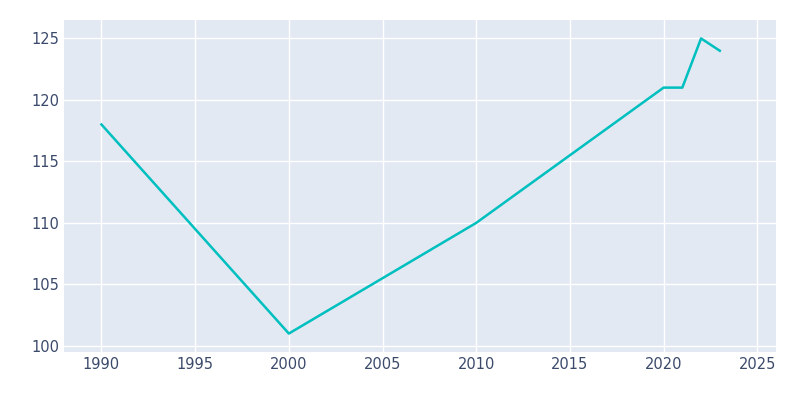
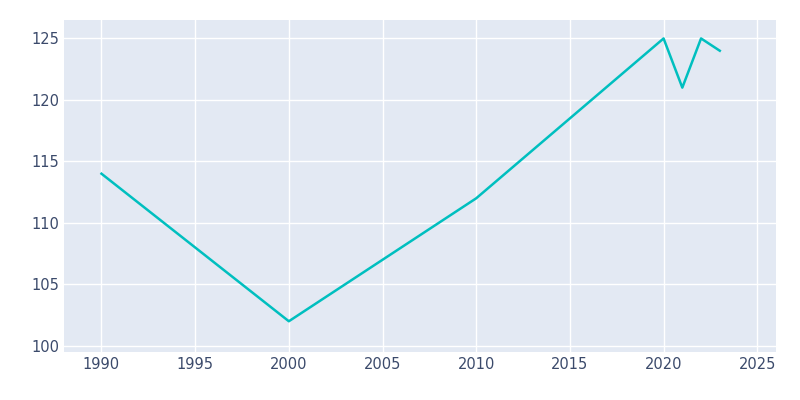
1990: 118 -> 114
2000: 101 -> 102
2010: 110 -> 112
2020: 121 -> 125
